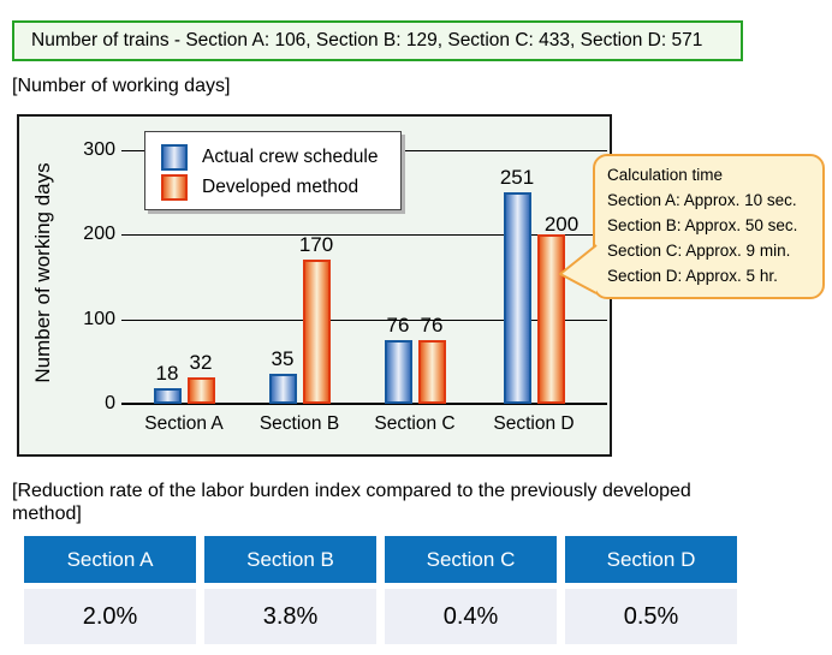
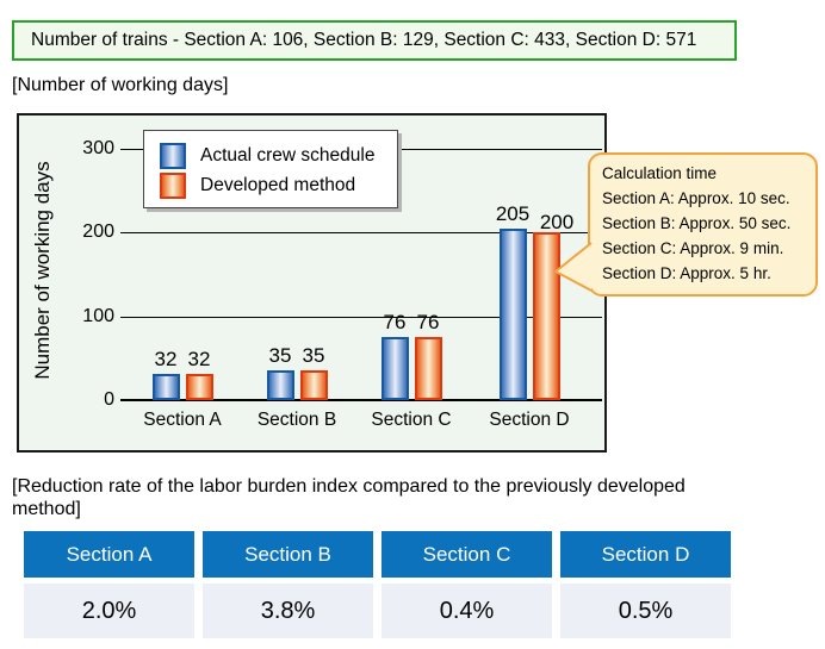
Actual crew schedule/Section A: 18 -> 32
Developed method/Section B: 170 -> 35
Actual crew schedule/Section D: 251 -> 205
